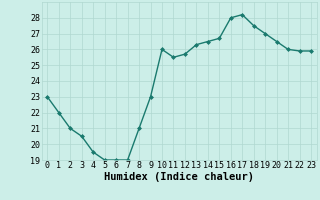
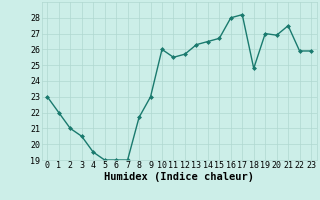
8: 21.0 -> 21.7
18: 27.5 -> 24.8
20: 26.5 -> 26.9
21: 26.0 -> 27.5
